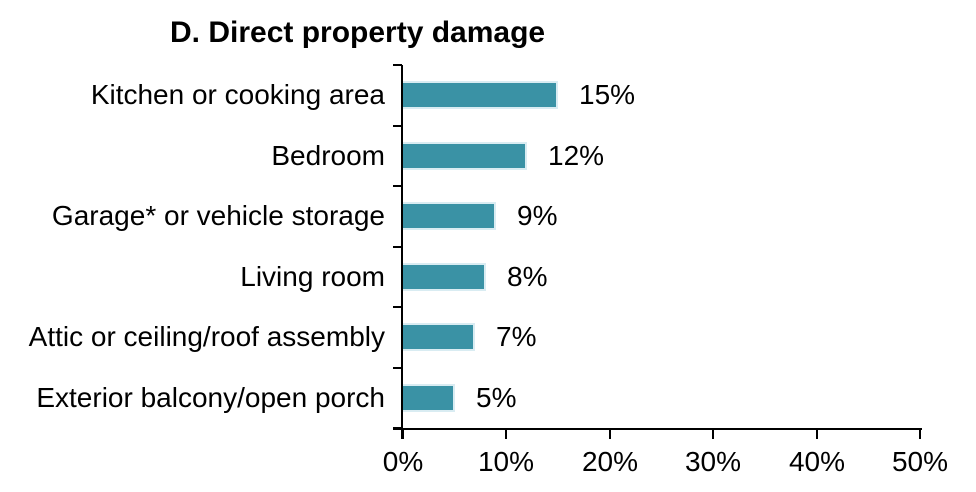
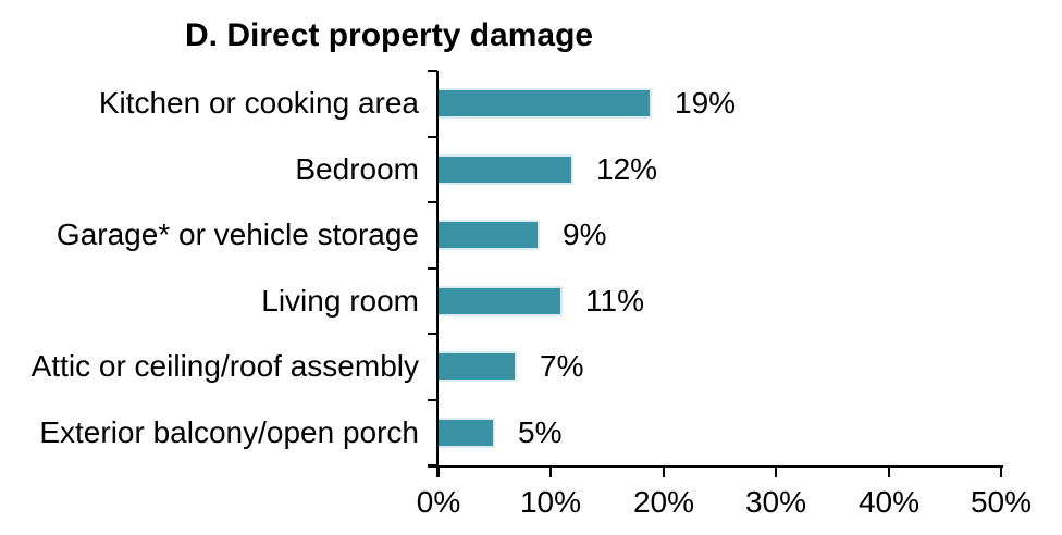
Kitchen or cooking area: 15% -> 19%
Living room: 8% -> 11%
